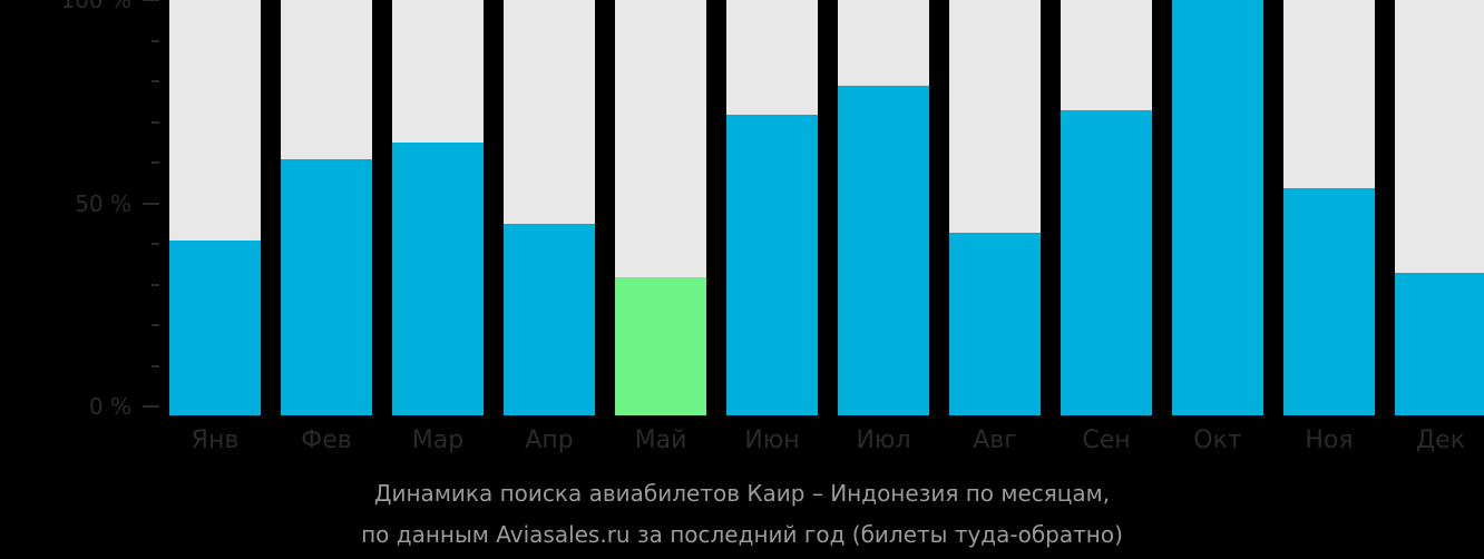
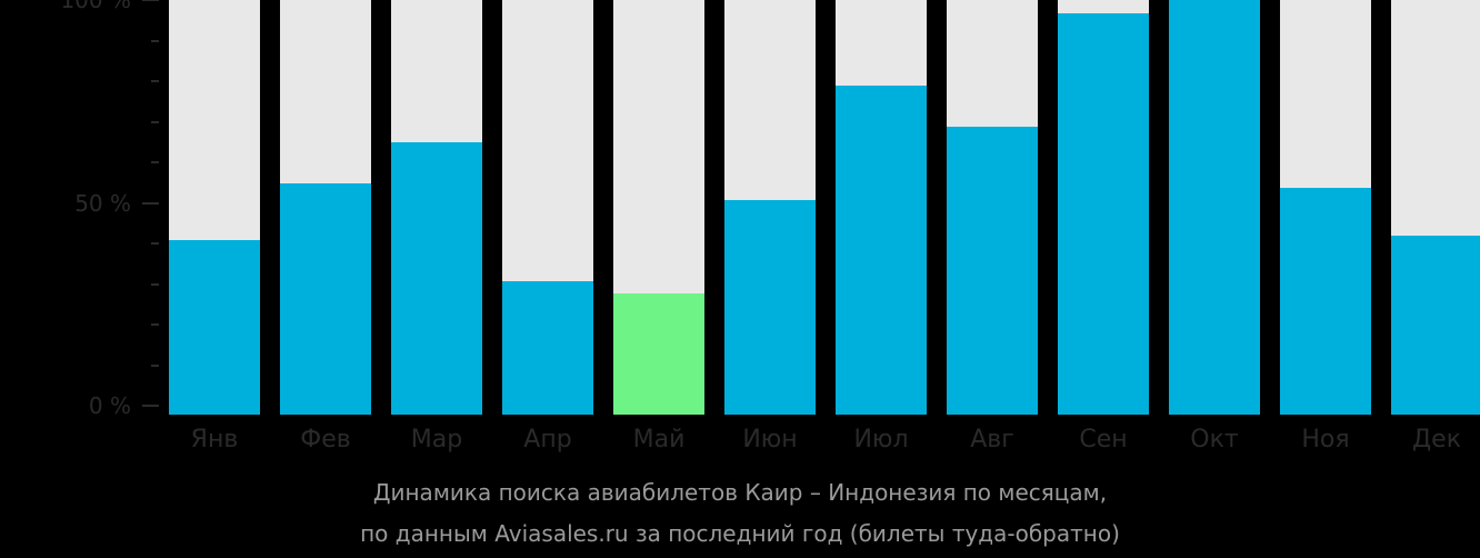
Фев: 63% -> 57%
Апр: 47% -> 33%
Май: 34% -> 30%
Июн: 74% -> 53%
Авг: 45% -> 71%
Сен: 75% -> 99%
Дек: 35% -> 44%
